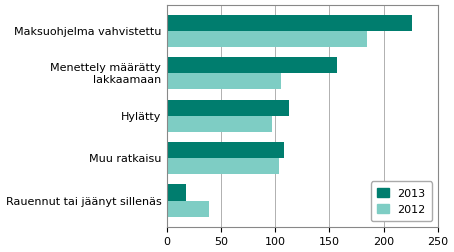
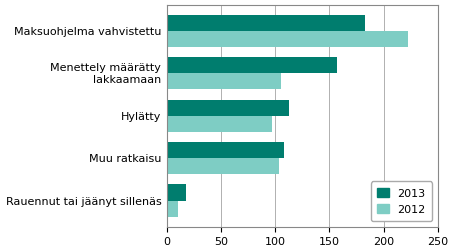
2013/Maksuohjelma vahvistettu: 226 -> 183
2012/Maksuohjelma vahvistettu: 185 -> 222
2012/Rauennut tai jäänyt sillenäs: 39 -> 10
